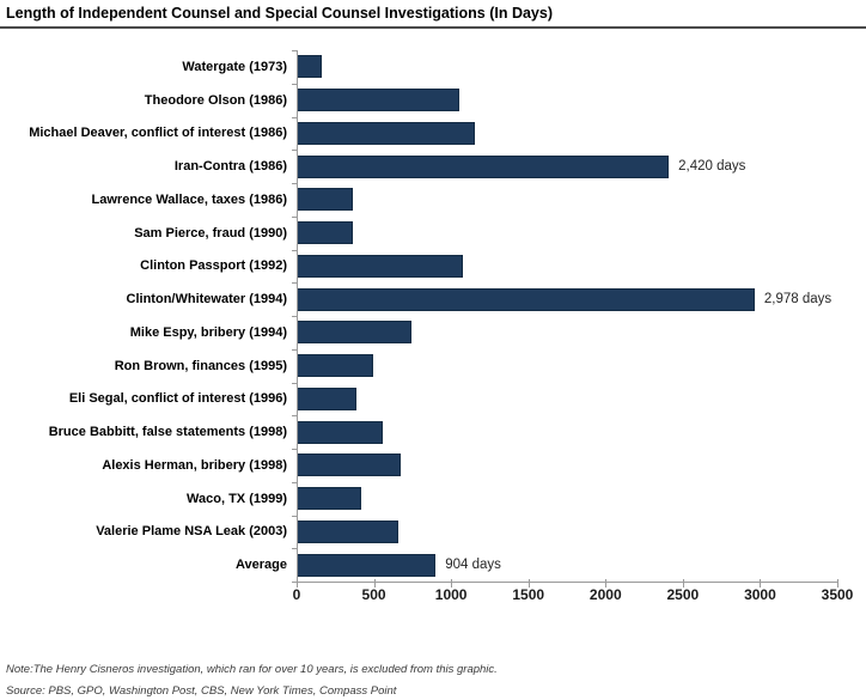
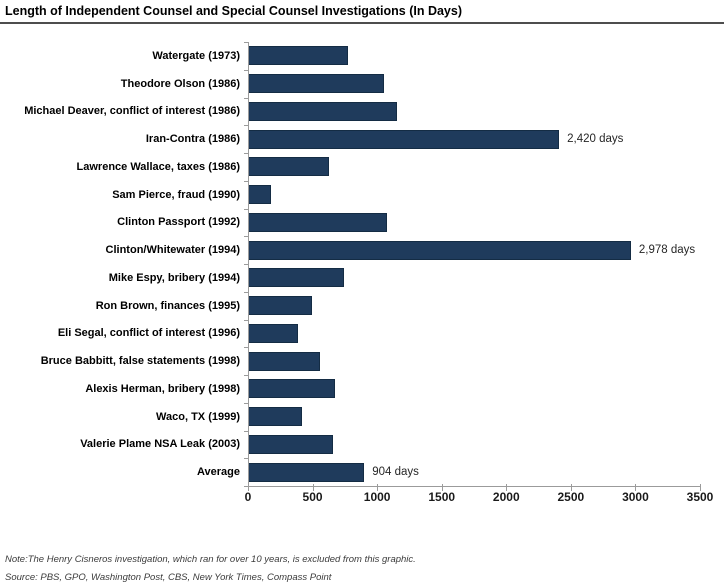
Watergate (1973): 160 -> 780
Lawrence Wallace, taxes (1986): 360 -> 630
Sam Pierce, fraud (1990): 360 -> 180
